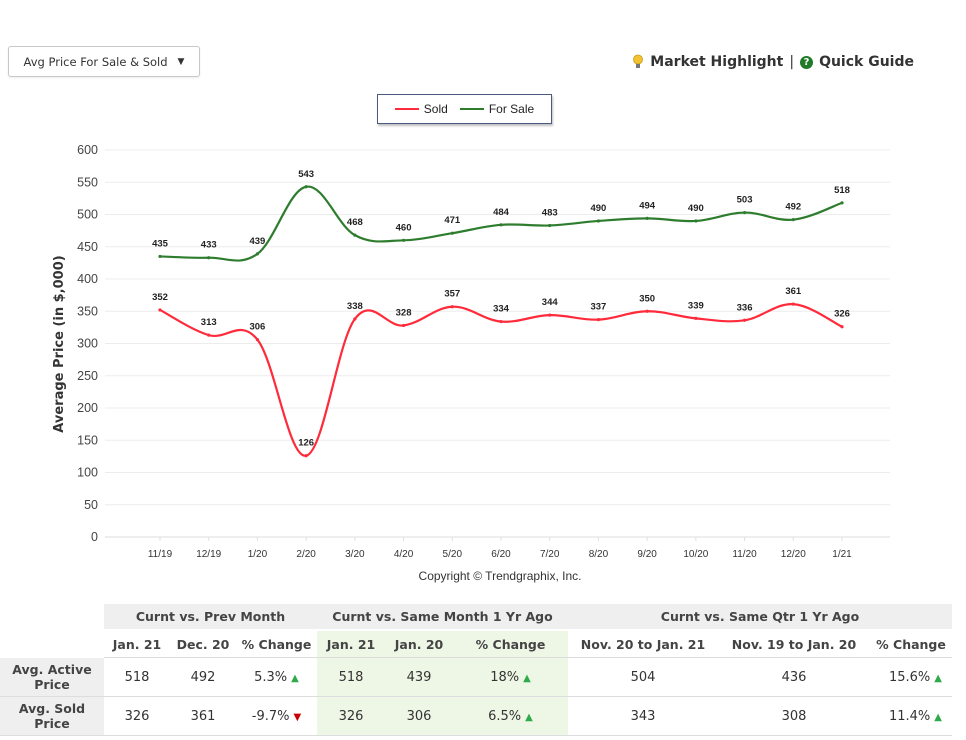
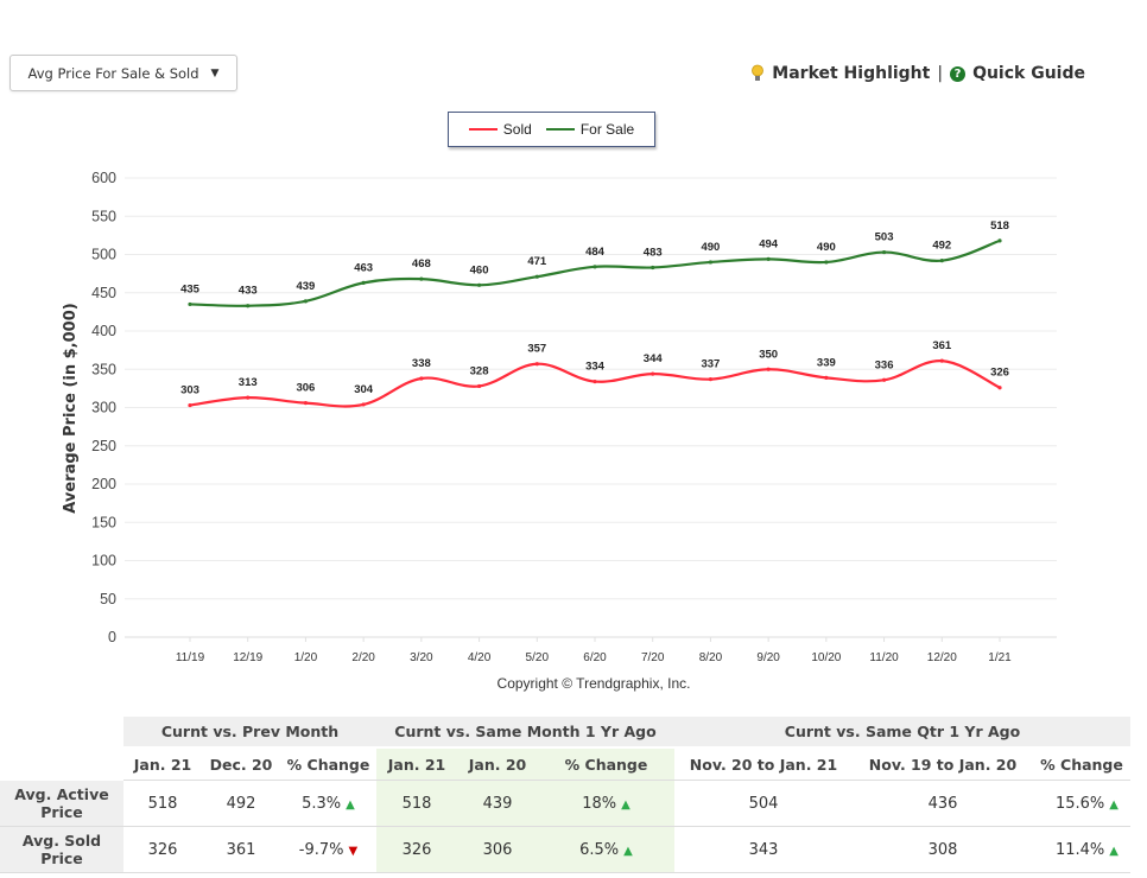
Sold/11/19: 352 -> 303
Sold/2/20: 126 -> 304
For Sale/2/20: 543 -> 463
